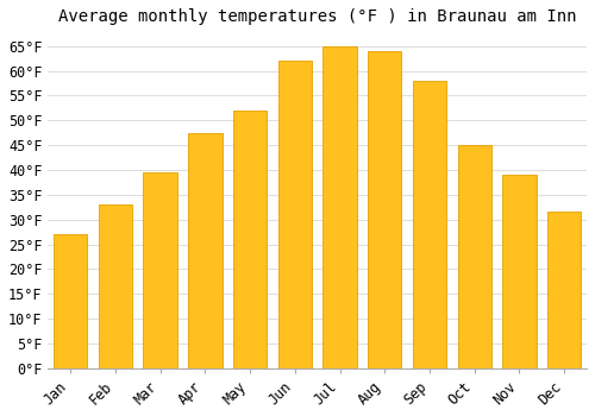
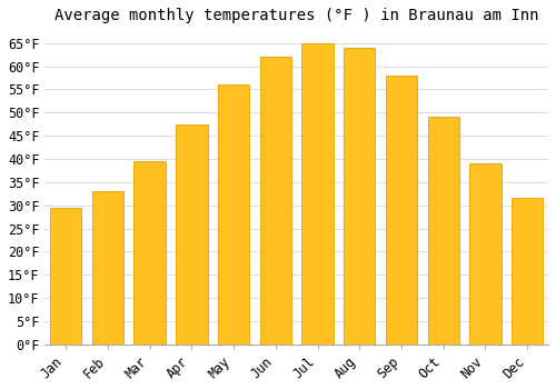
Jan: 27.0°F -> 29.5°F
May: 52.0°F -> 56.0°F
Oct: 45.0°F -> 49.0°F
